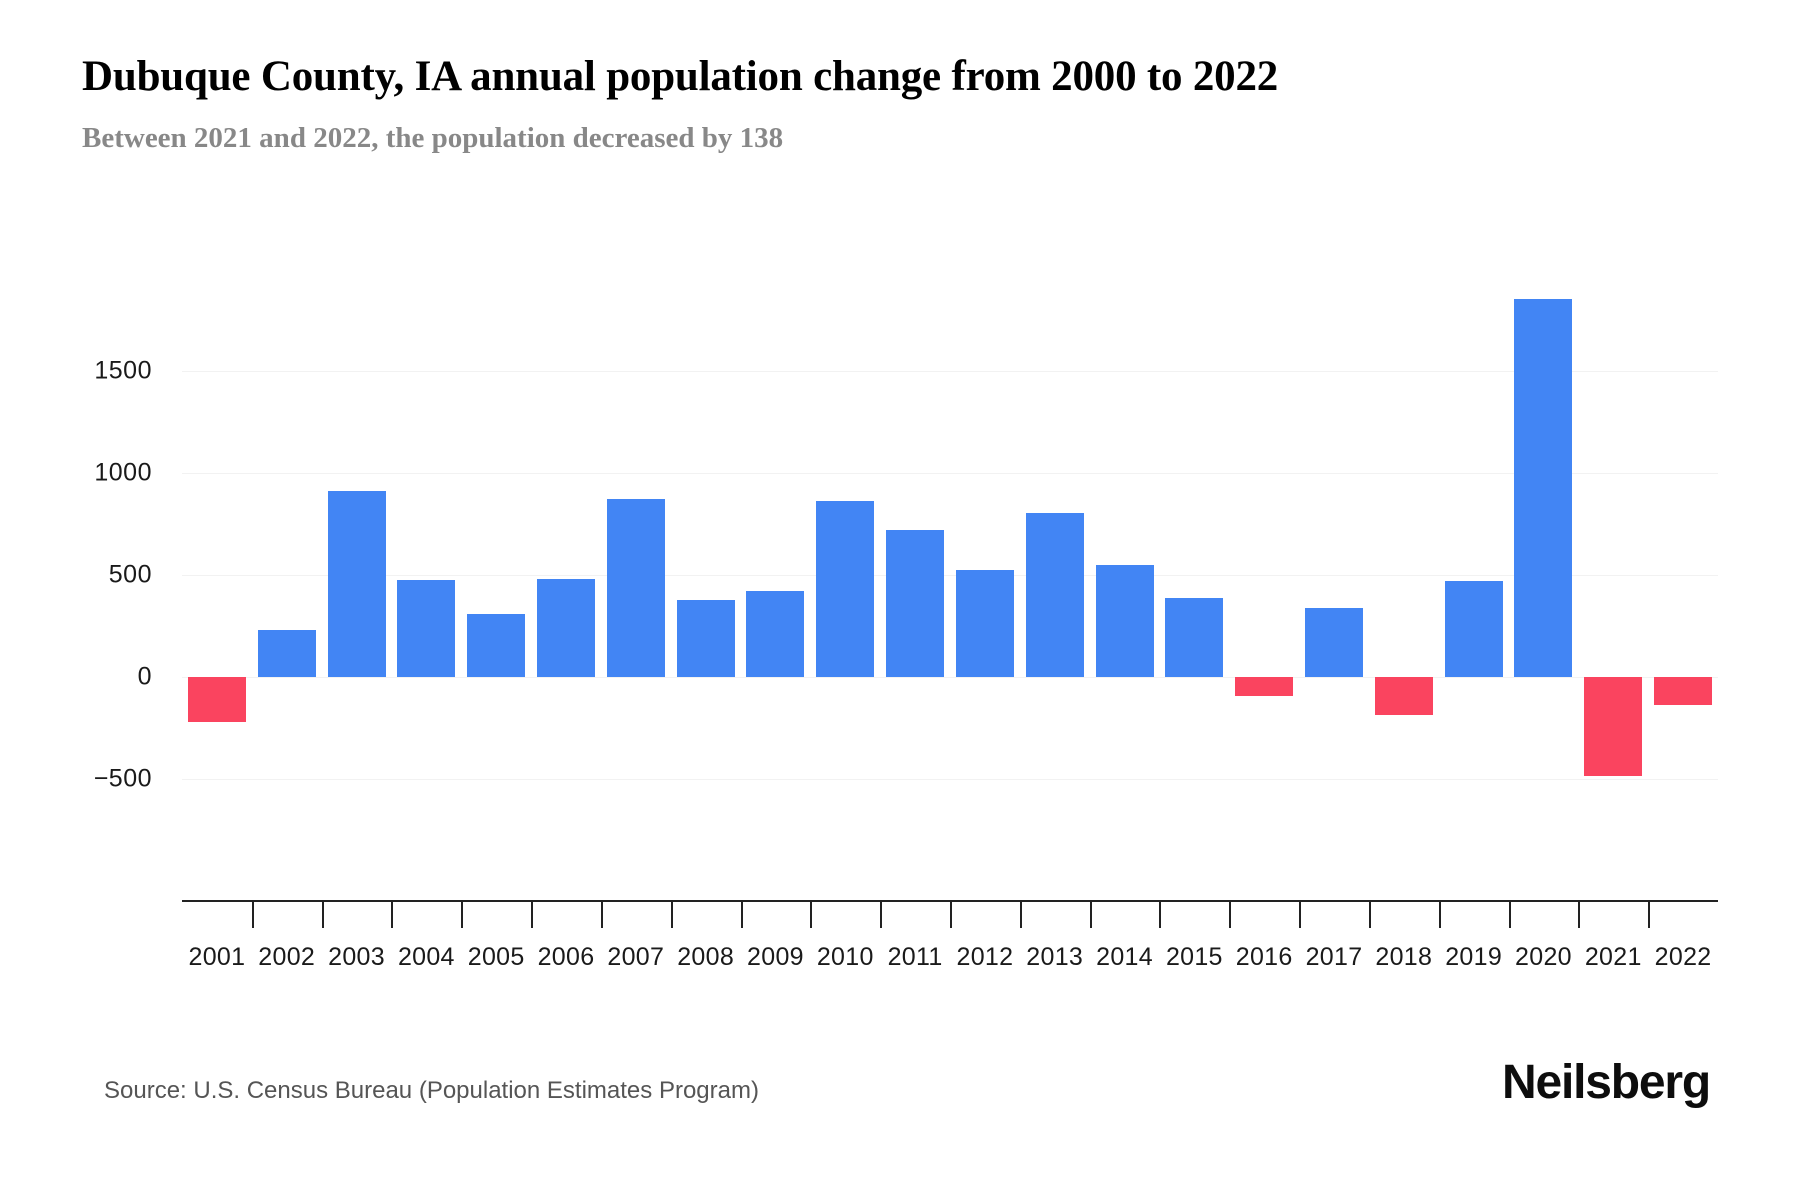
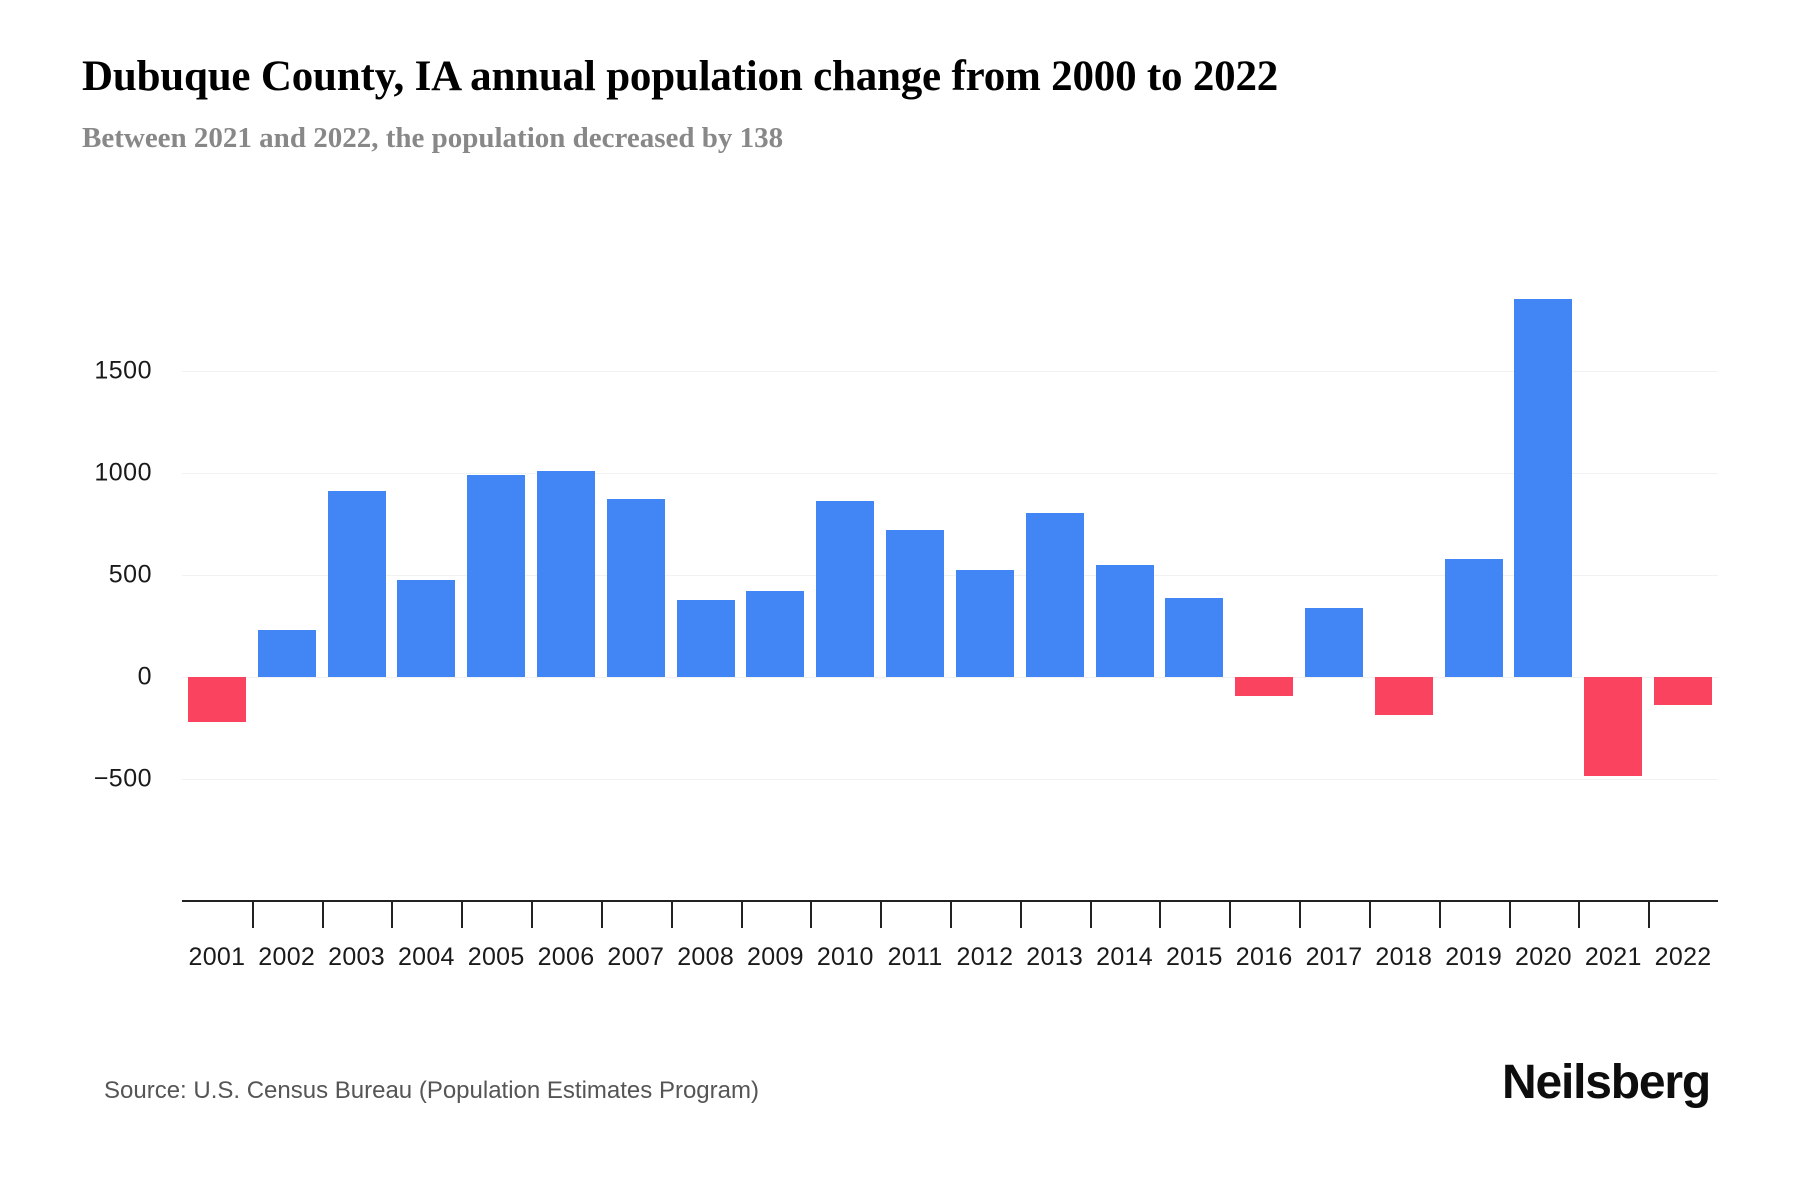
2005: 310 -> 990
2006: 480 -> 1010
2019: 470 -> 580
